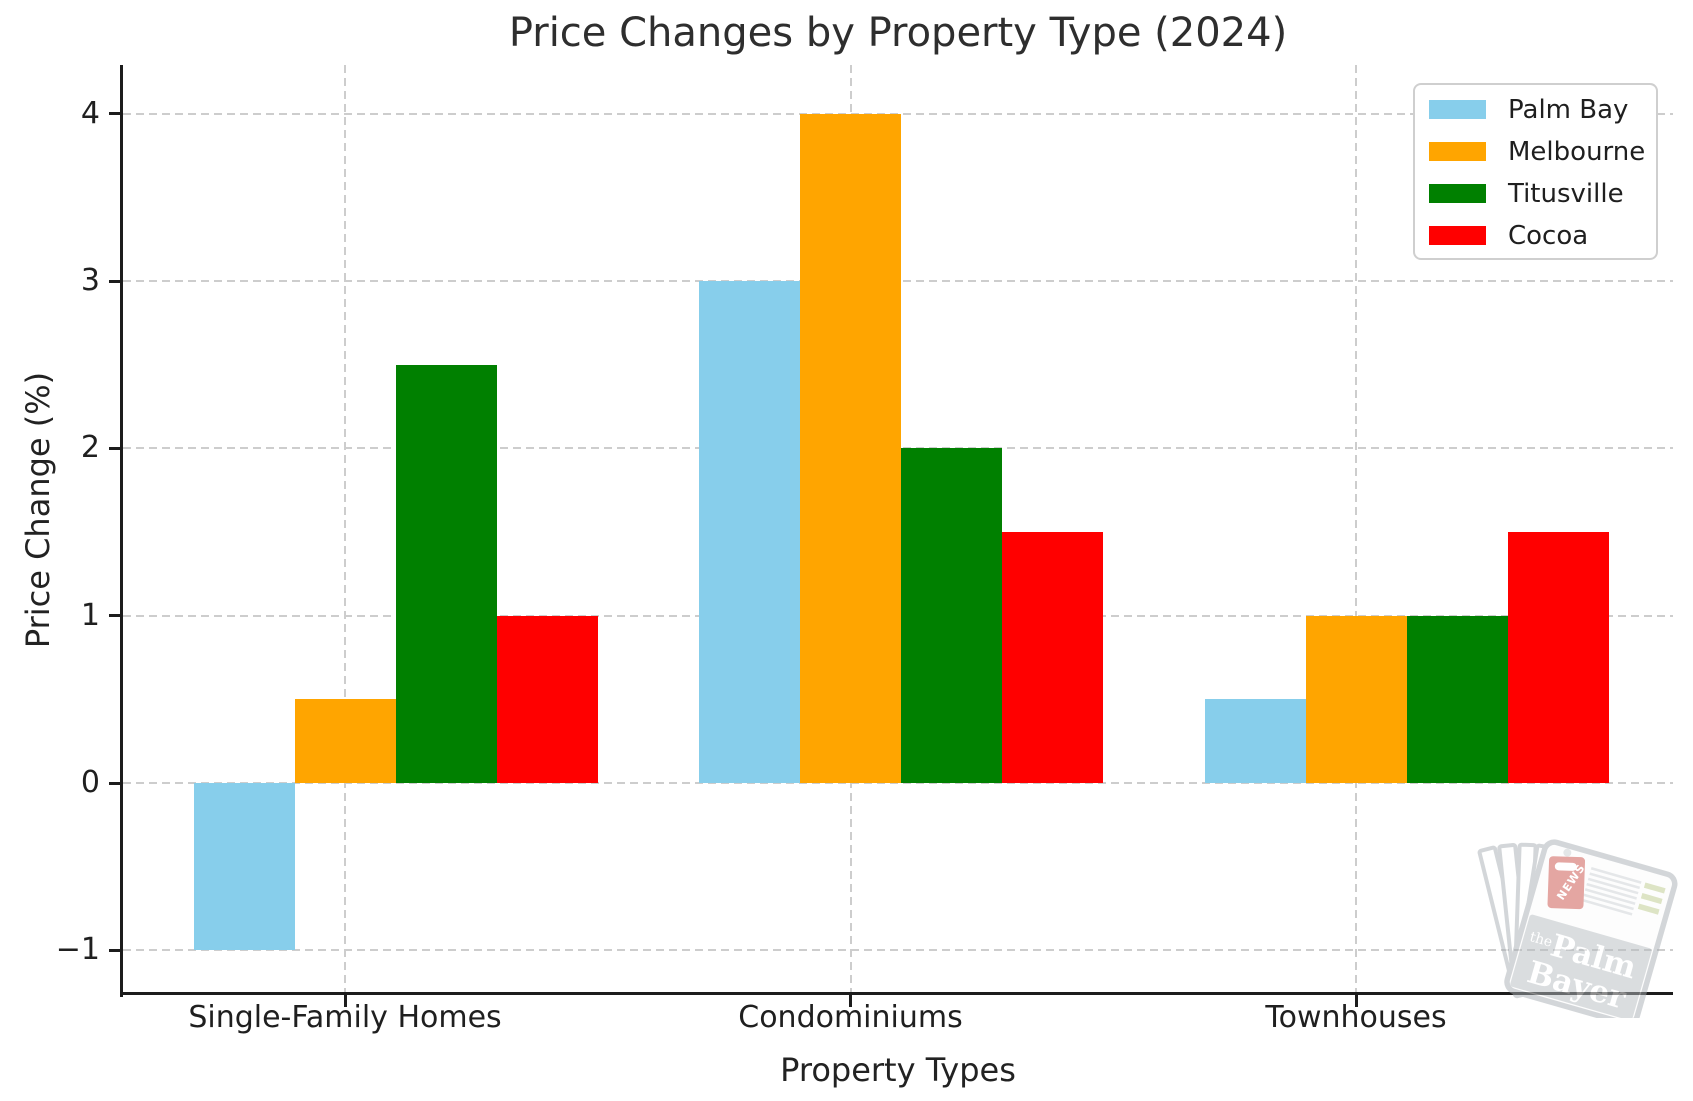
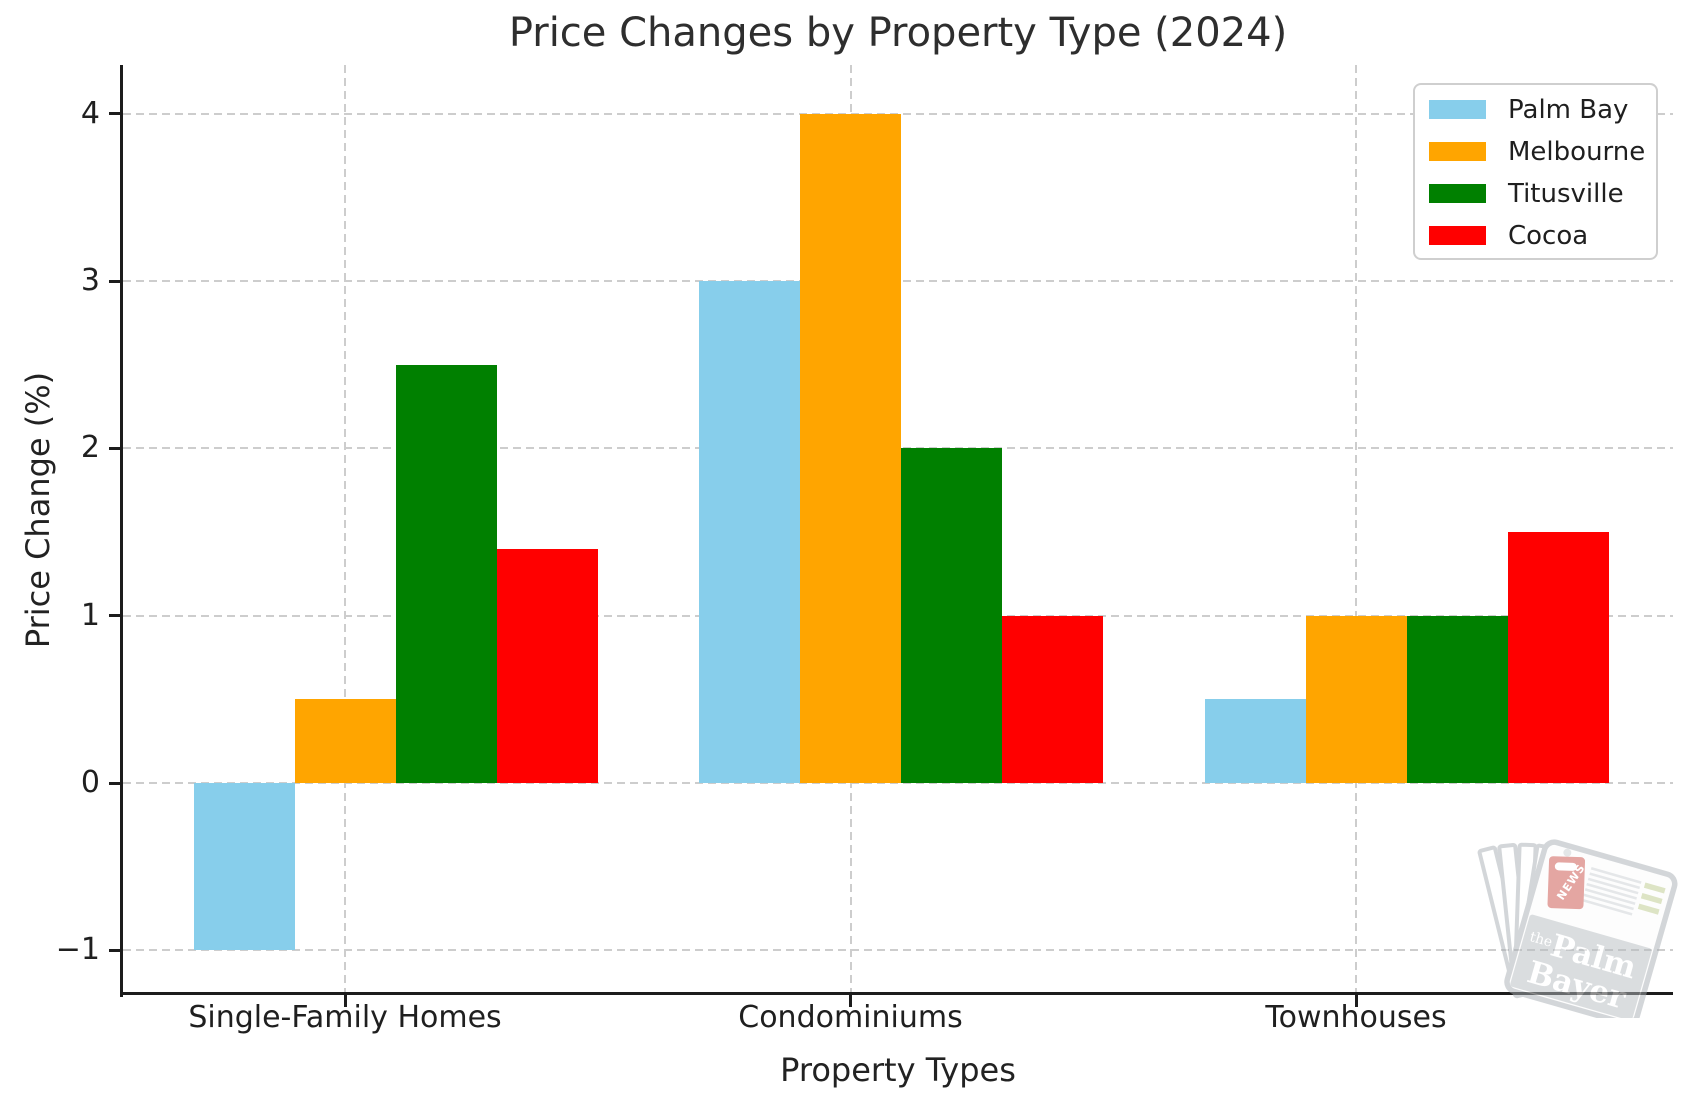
Cocoa/Single-Family Homes: 1.0 -> 1.4
Cocoa/Condominiums: 1.5 -> 1.0
